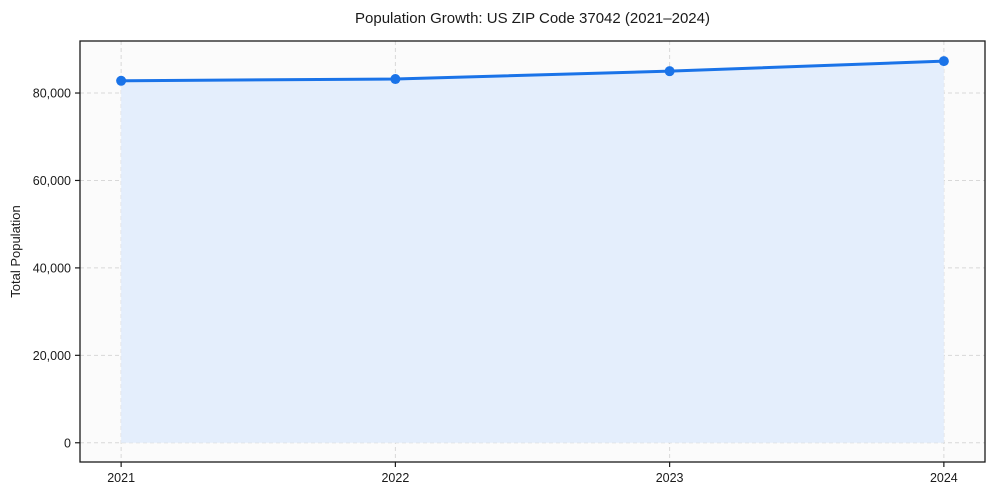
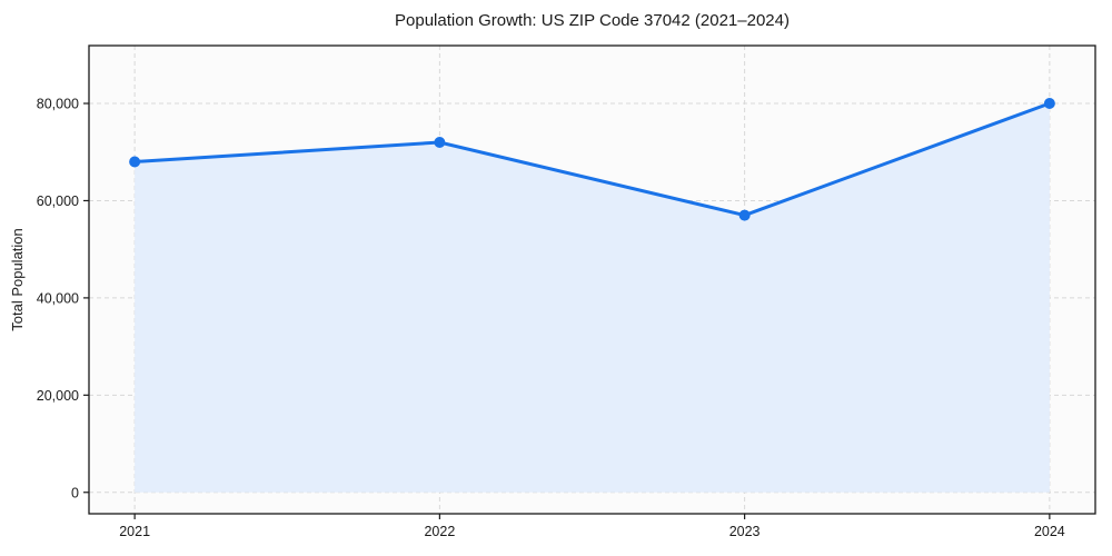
2021: 83000 -> 68000
2022: 83000 -> 72000
2023: 85000 -> 57000
2024: 87000 -> 80000
